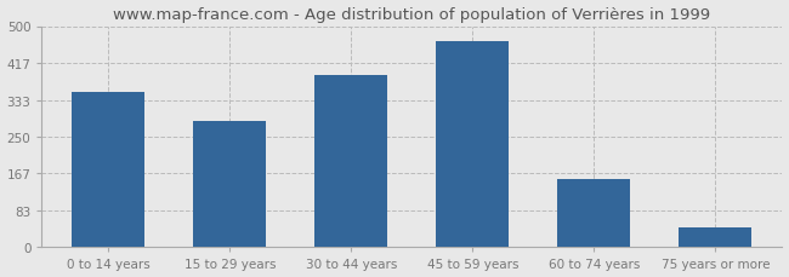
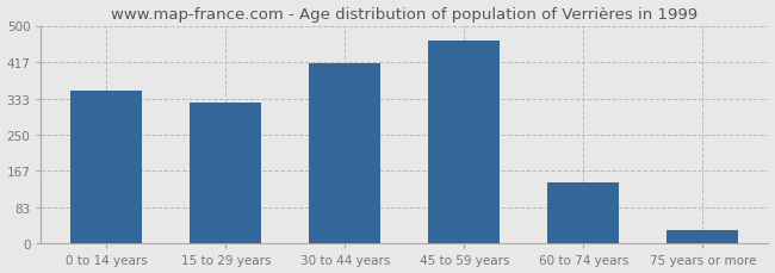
15 to 29 years: 285 -> 325
30 to 44 years: 390 -> 415
60 to 74 years: 155 -> 140
75 years or more: 45 -> 30
